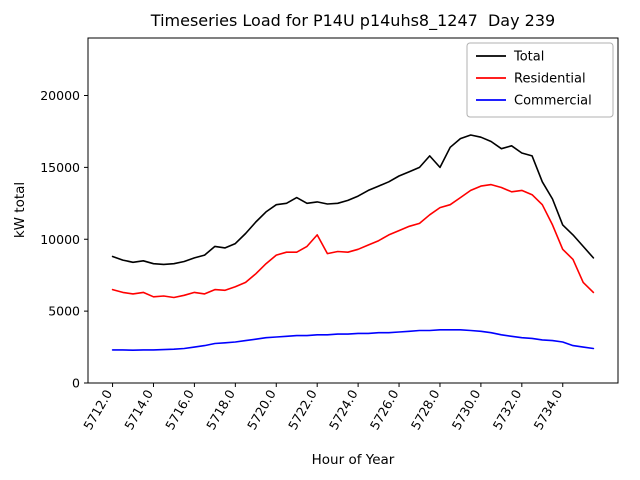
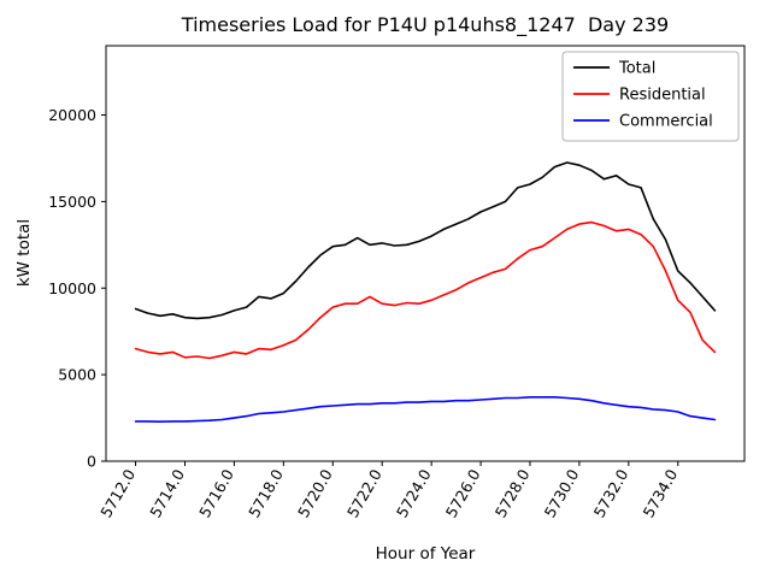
Residential/5722.0: 10300 -> 9100
Total/5728.0: 15000 -> 16000
